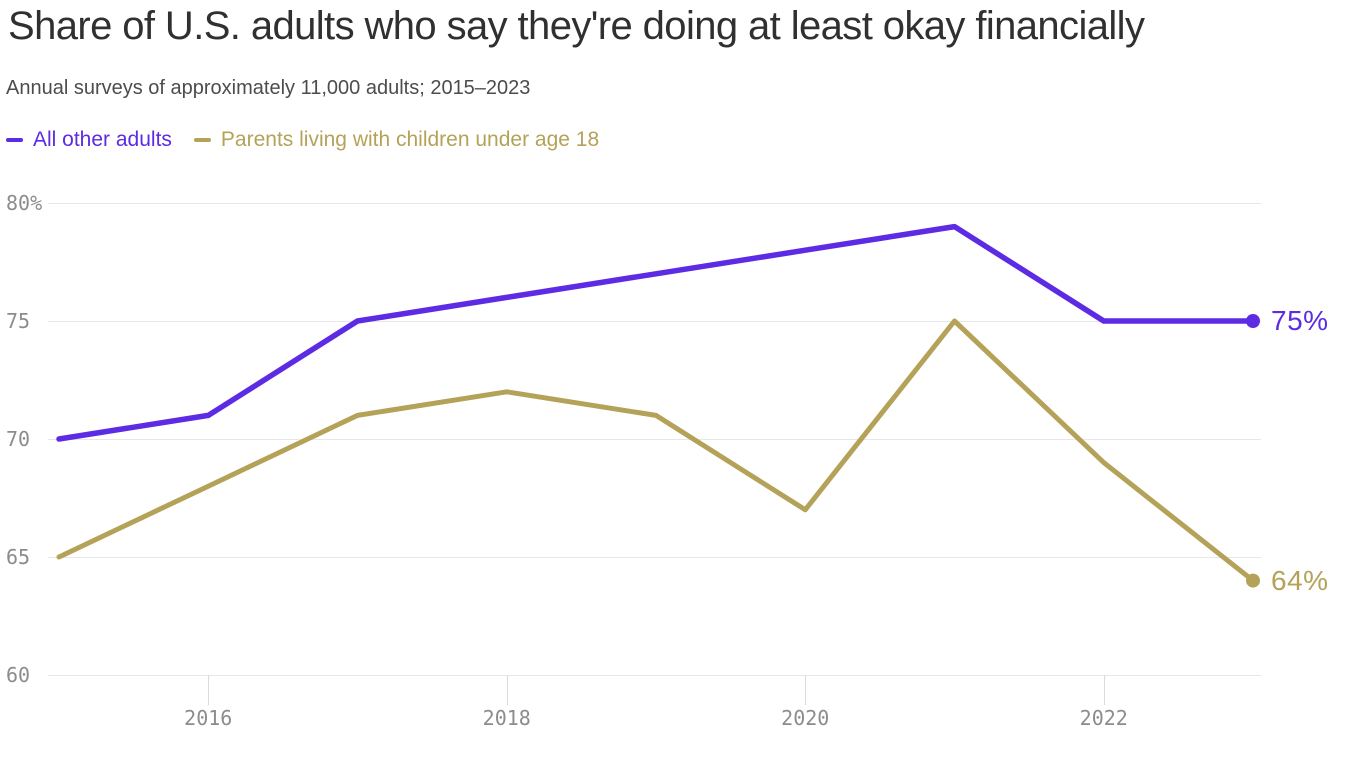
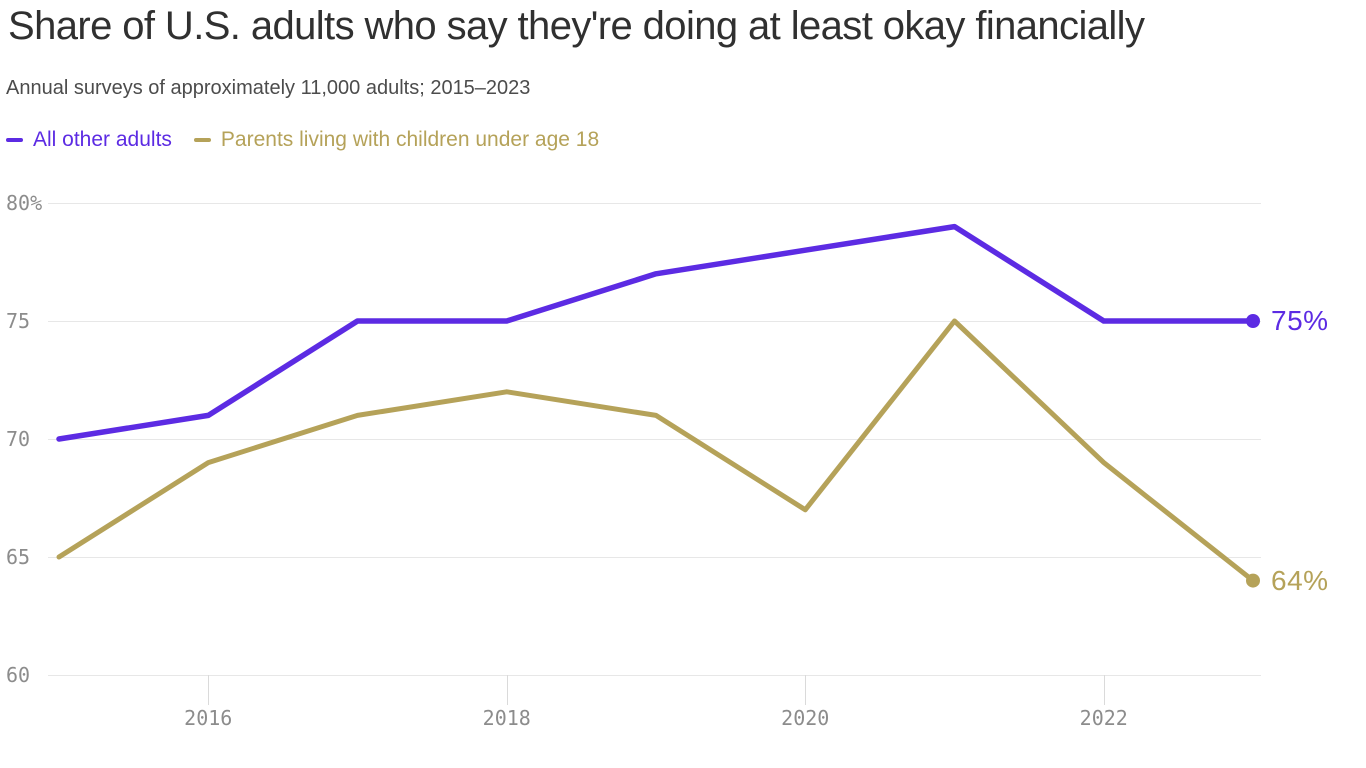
Parents living with children under age 18/2016: 68% -> 69%
All other adults/2018: 76% -> 75%
